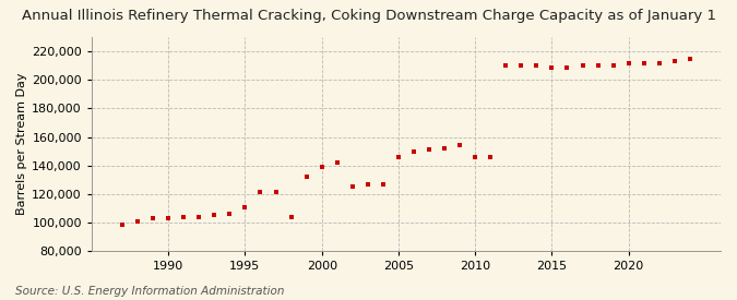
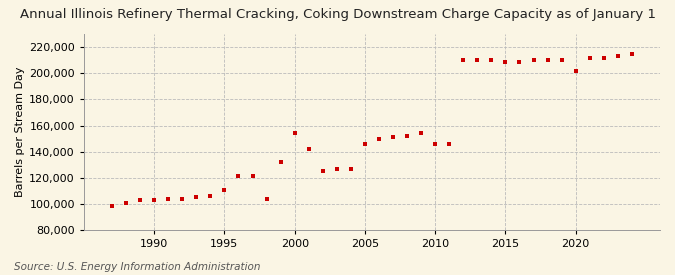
2000: 139,000 -> 154,000
2020: 212,000 -> 202,000
